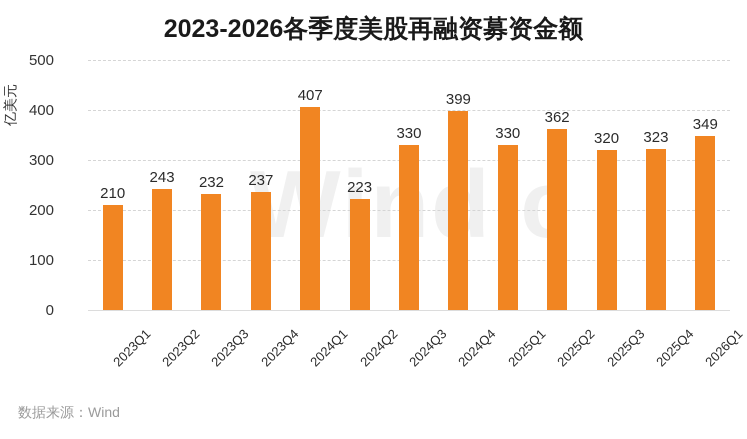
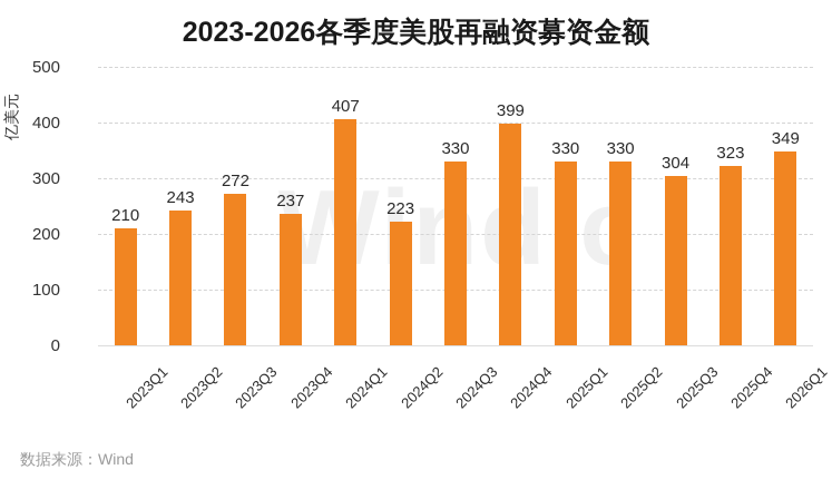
2023Q3: 232 -> 272
2025Q2: 362 -> 330
2025Q3: 320 -> 304
